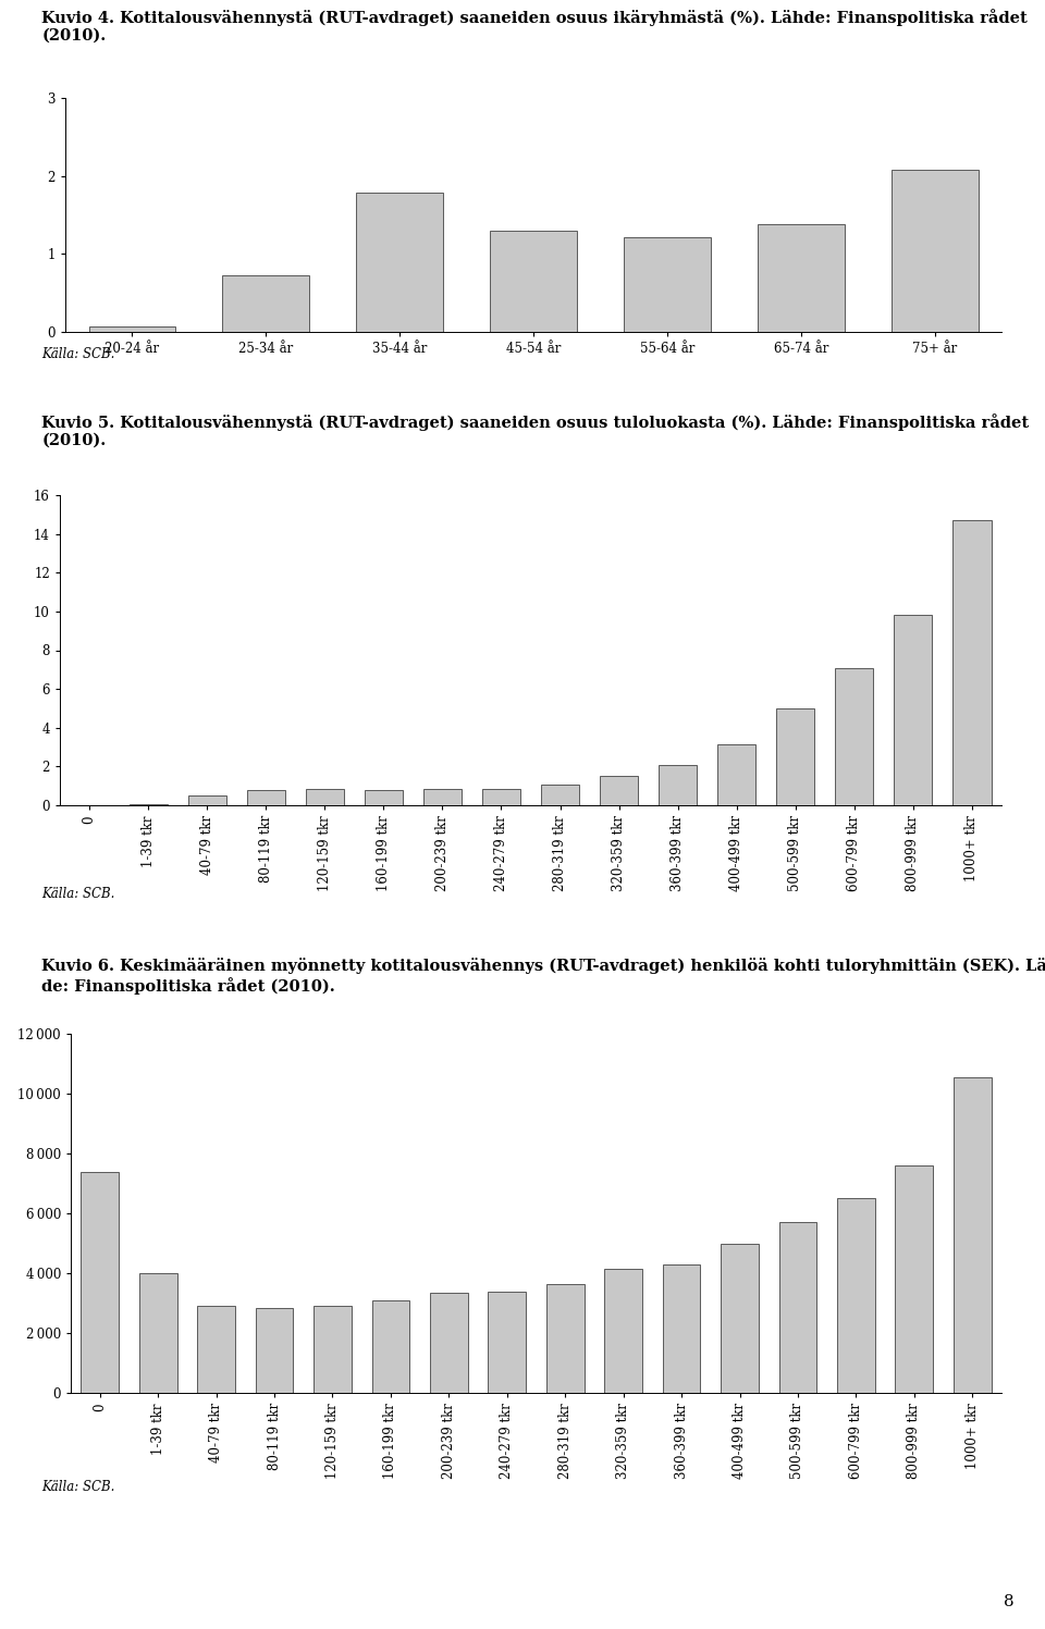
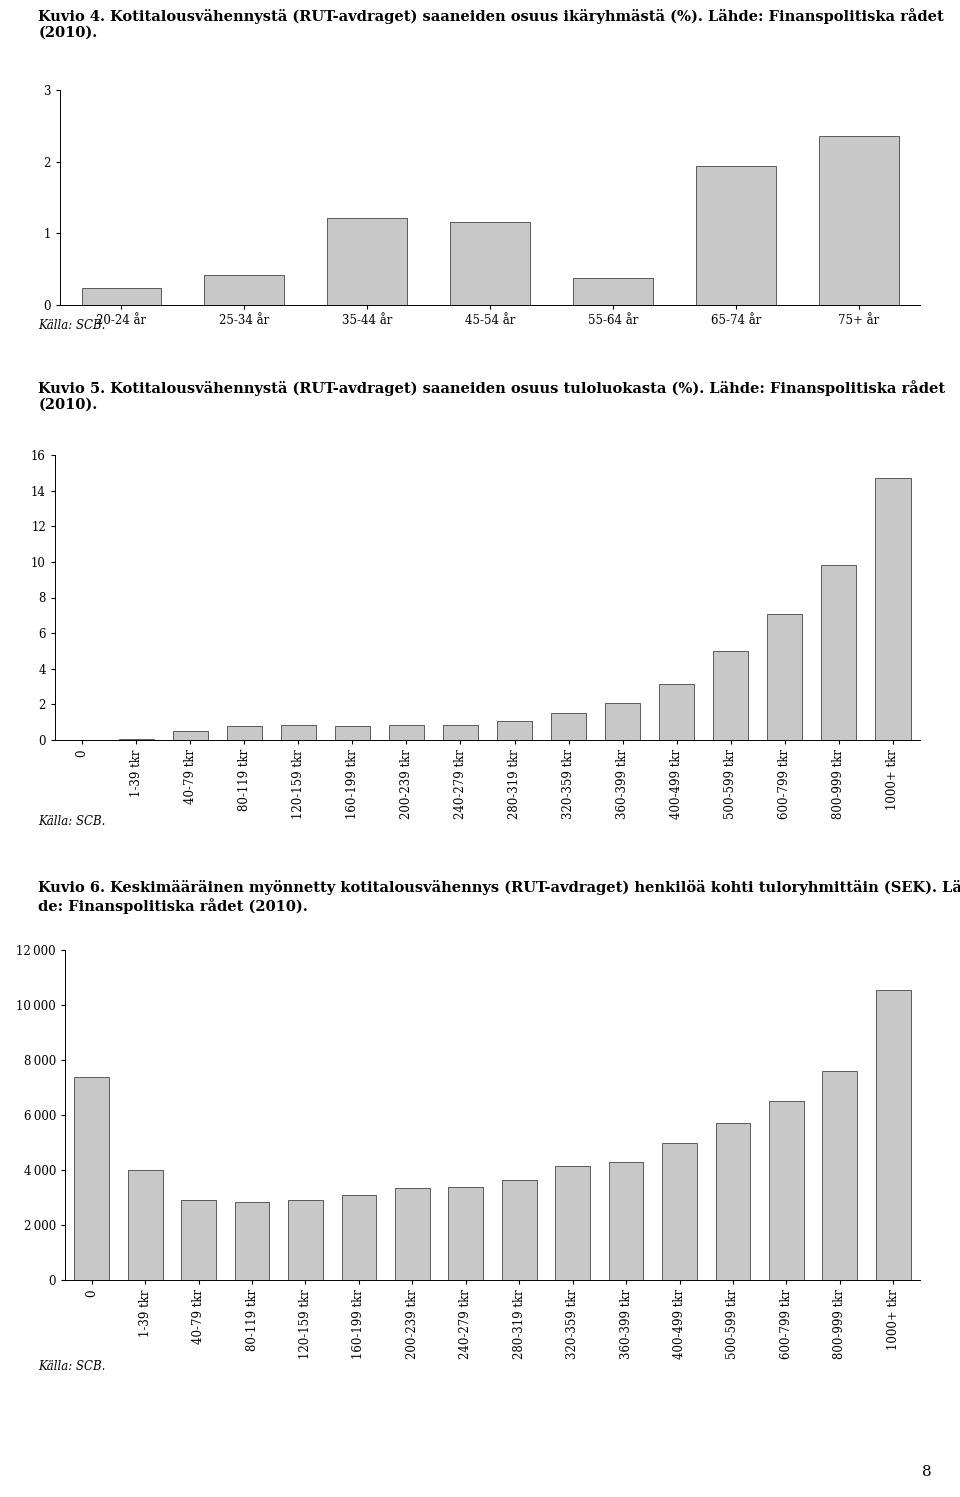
20-24 år: 0.07 -> 0.24
25-34 år: 0.72 -> 0.42
35-44 år: 1.78 -> 1.22
45-54 år: 1.30 -> 1.16
55-64 år: 1.22 -> 0.38
65-74 år: 1.38 -> 1.94
75+ år: 2.08 -> 2.36
